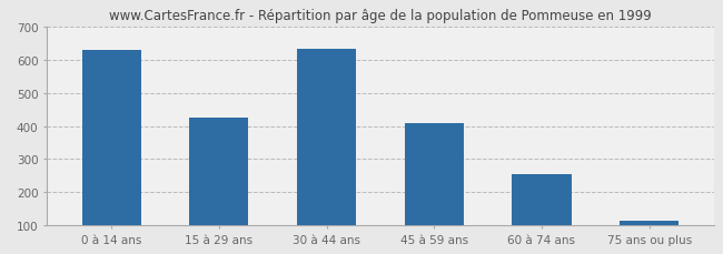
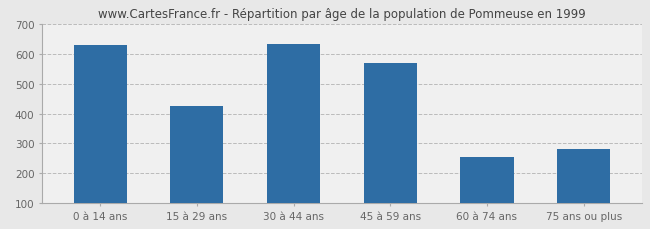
45 à 59 ans: 410 -> 570
75 ans ou plus: 115 -> 280
